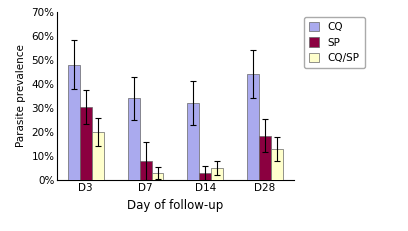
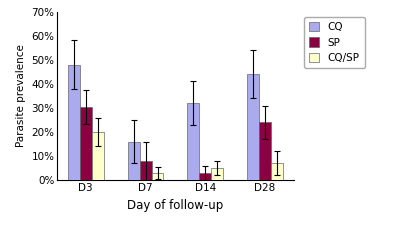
CQ/D7: 34% -> 16%
SP/D28: 18.5% -> 24.0%
CQ/SP/D28: 13% -> 7%
